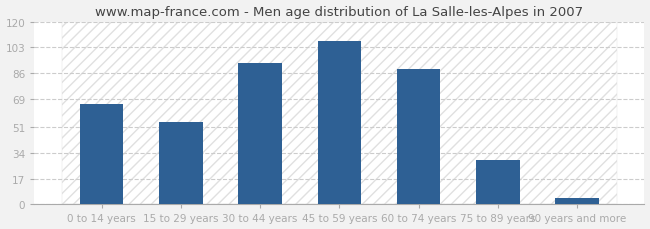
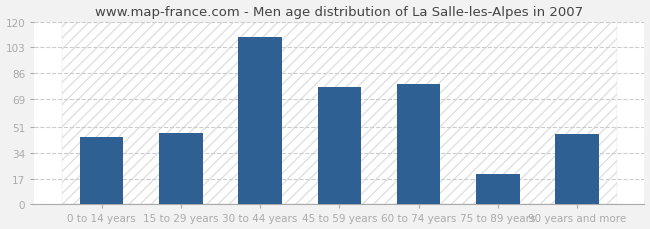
0 to 14 years: 66 -> 44
15 to 29 years: 54 -> 47
30 to 44 years: 93 -> 110
45 to 59 years: 107 -> 77
60 to 74 years: 89 -> 79
75 to 89 years: 29 -> 20
90 years and more: 4 -> 46
